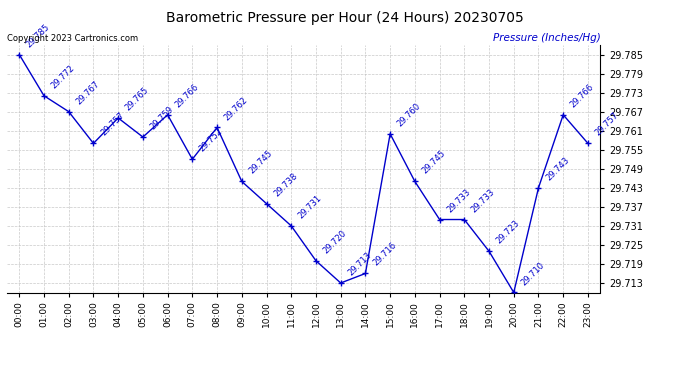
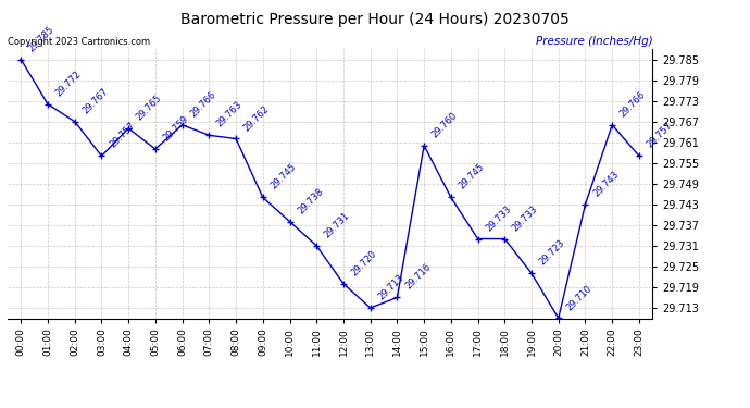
07:00: 29.752 -> 29.763
